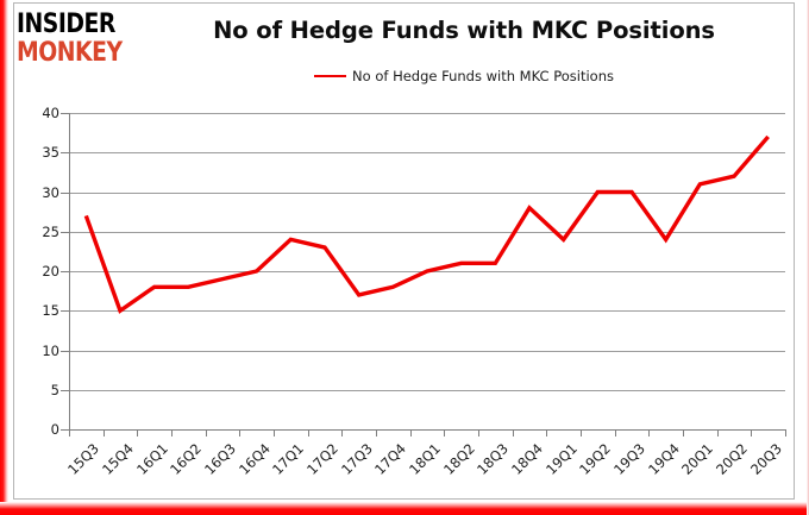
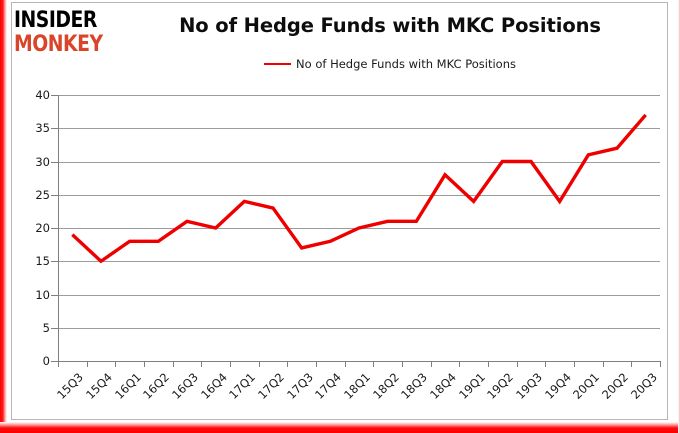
15Q3: 27 -> 19
16Q3: 19 -> 21
